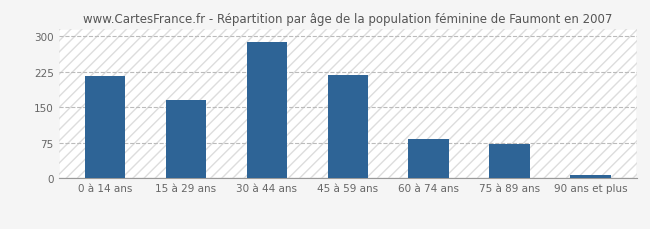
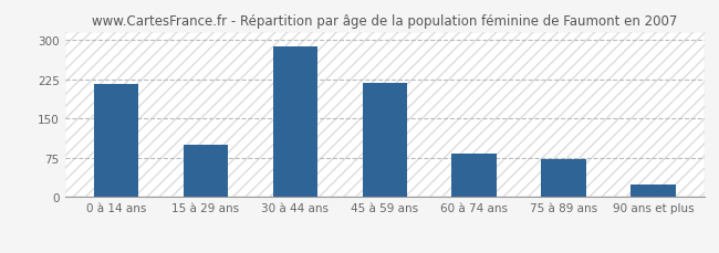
15 à 29 ans: 165 -> 100
90 ans et plus: 8 -> 25
